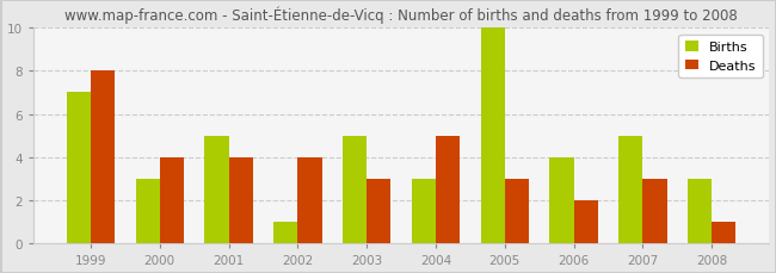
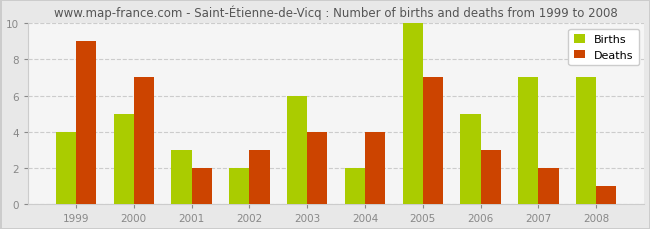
Births/1999: 7 -> 4
Deaths/1999: 8 -> 9
Births/2000: 3 -> 5
Deaths/2000: 4 -> 7
Births/2001: 5 -> 3
Deaths/2001: 4 -> 2
Births/2002: 1 -> 2
Deaths/2002: 4 -> 3
Births/2003: 5 -> 6
Deaths/2003: 3 -> 4
Births/2004: 3 -> 2
Deaths/2004: 5 -> 4
Deaths/2005: 3 -> 7
Births/2006: 4 -> 5
Deaths/2006: 2 -> 3
Births/2007: 5 -> 7
Deaths/2007: 3 -> 2
Births/2008: 3 -> 7
